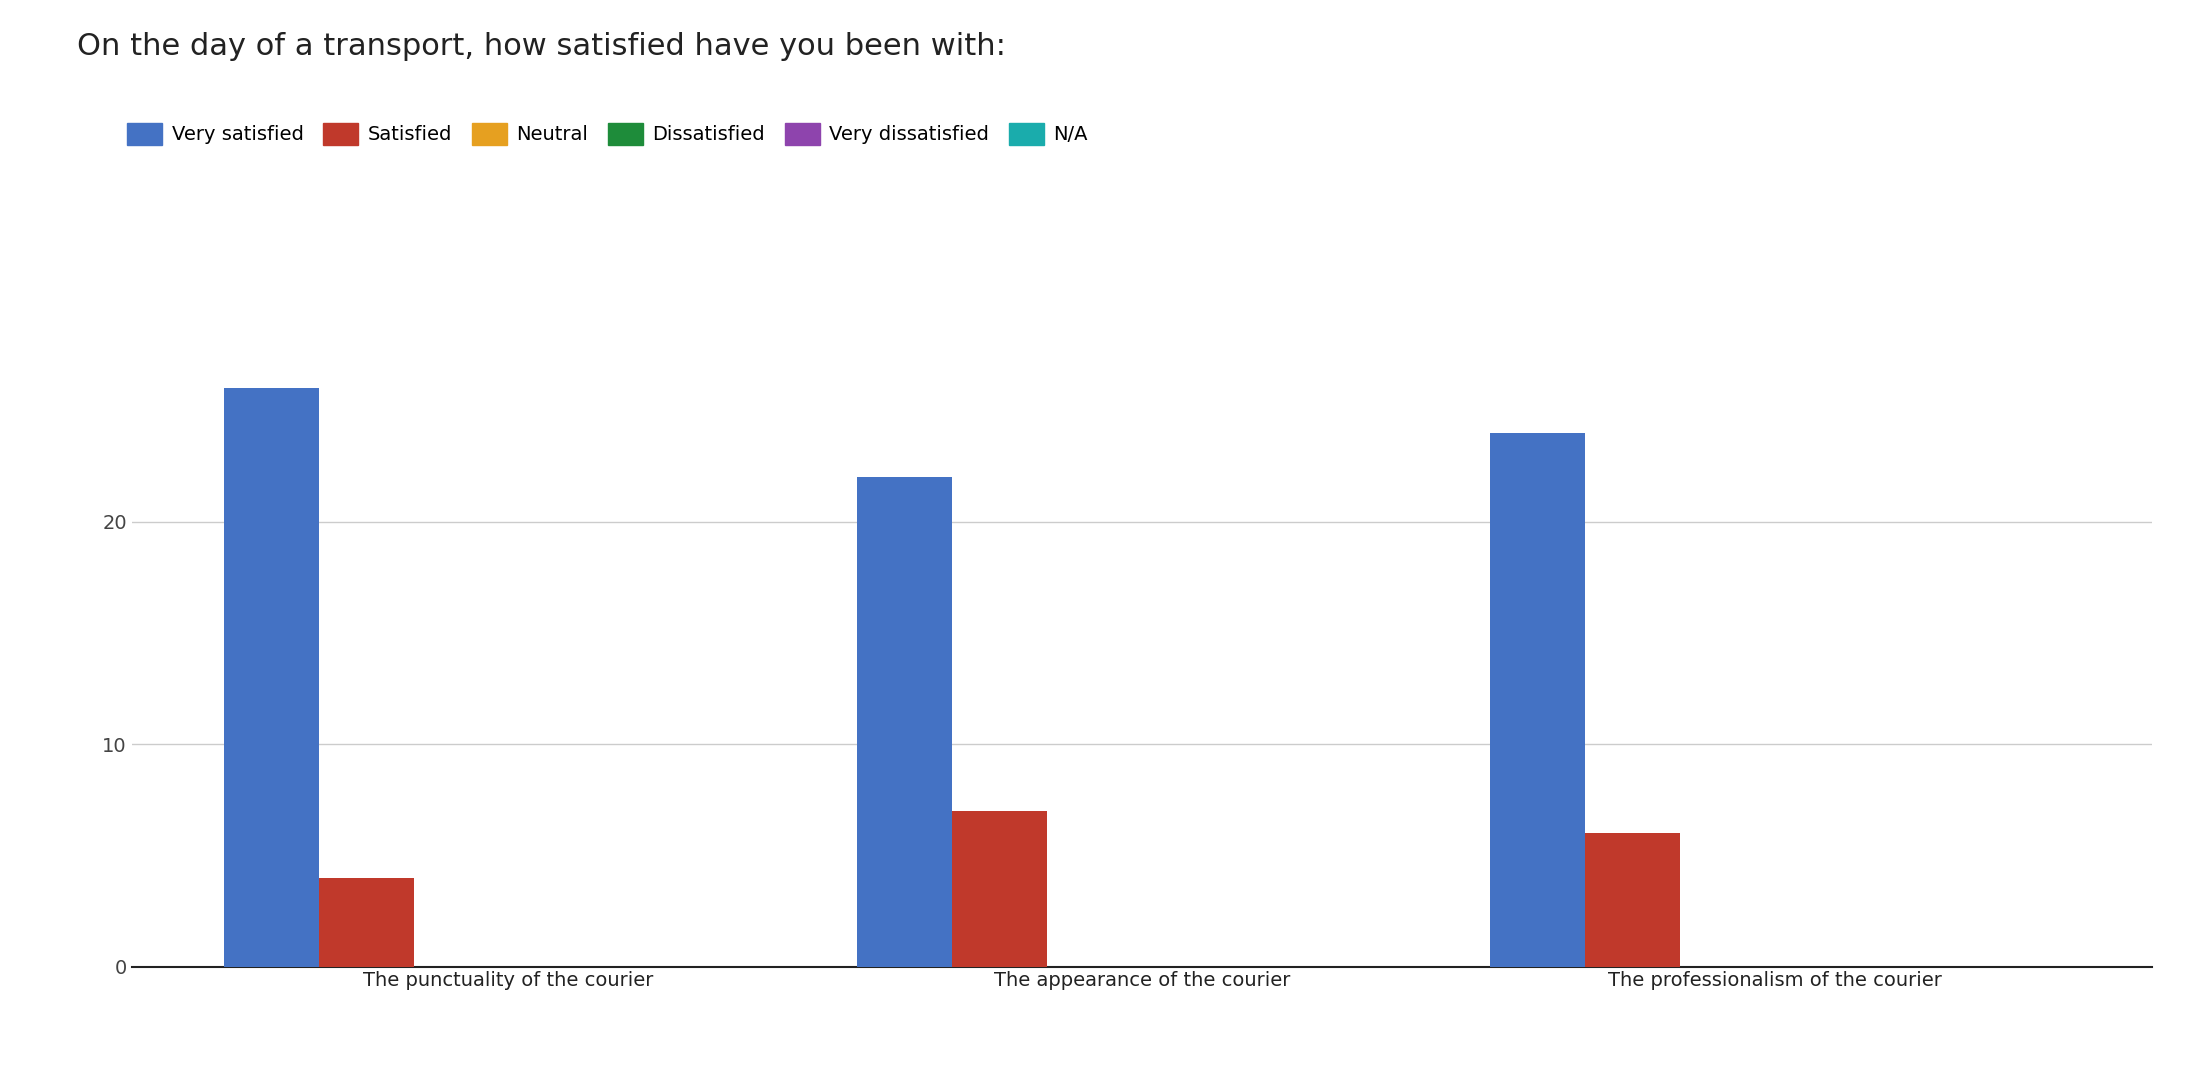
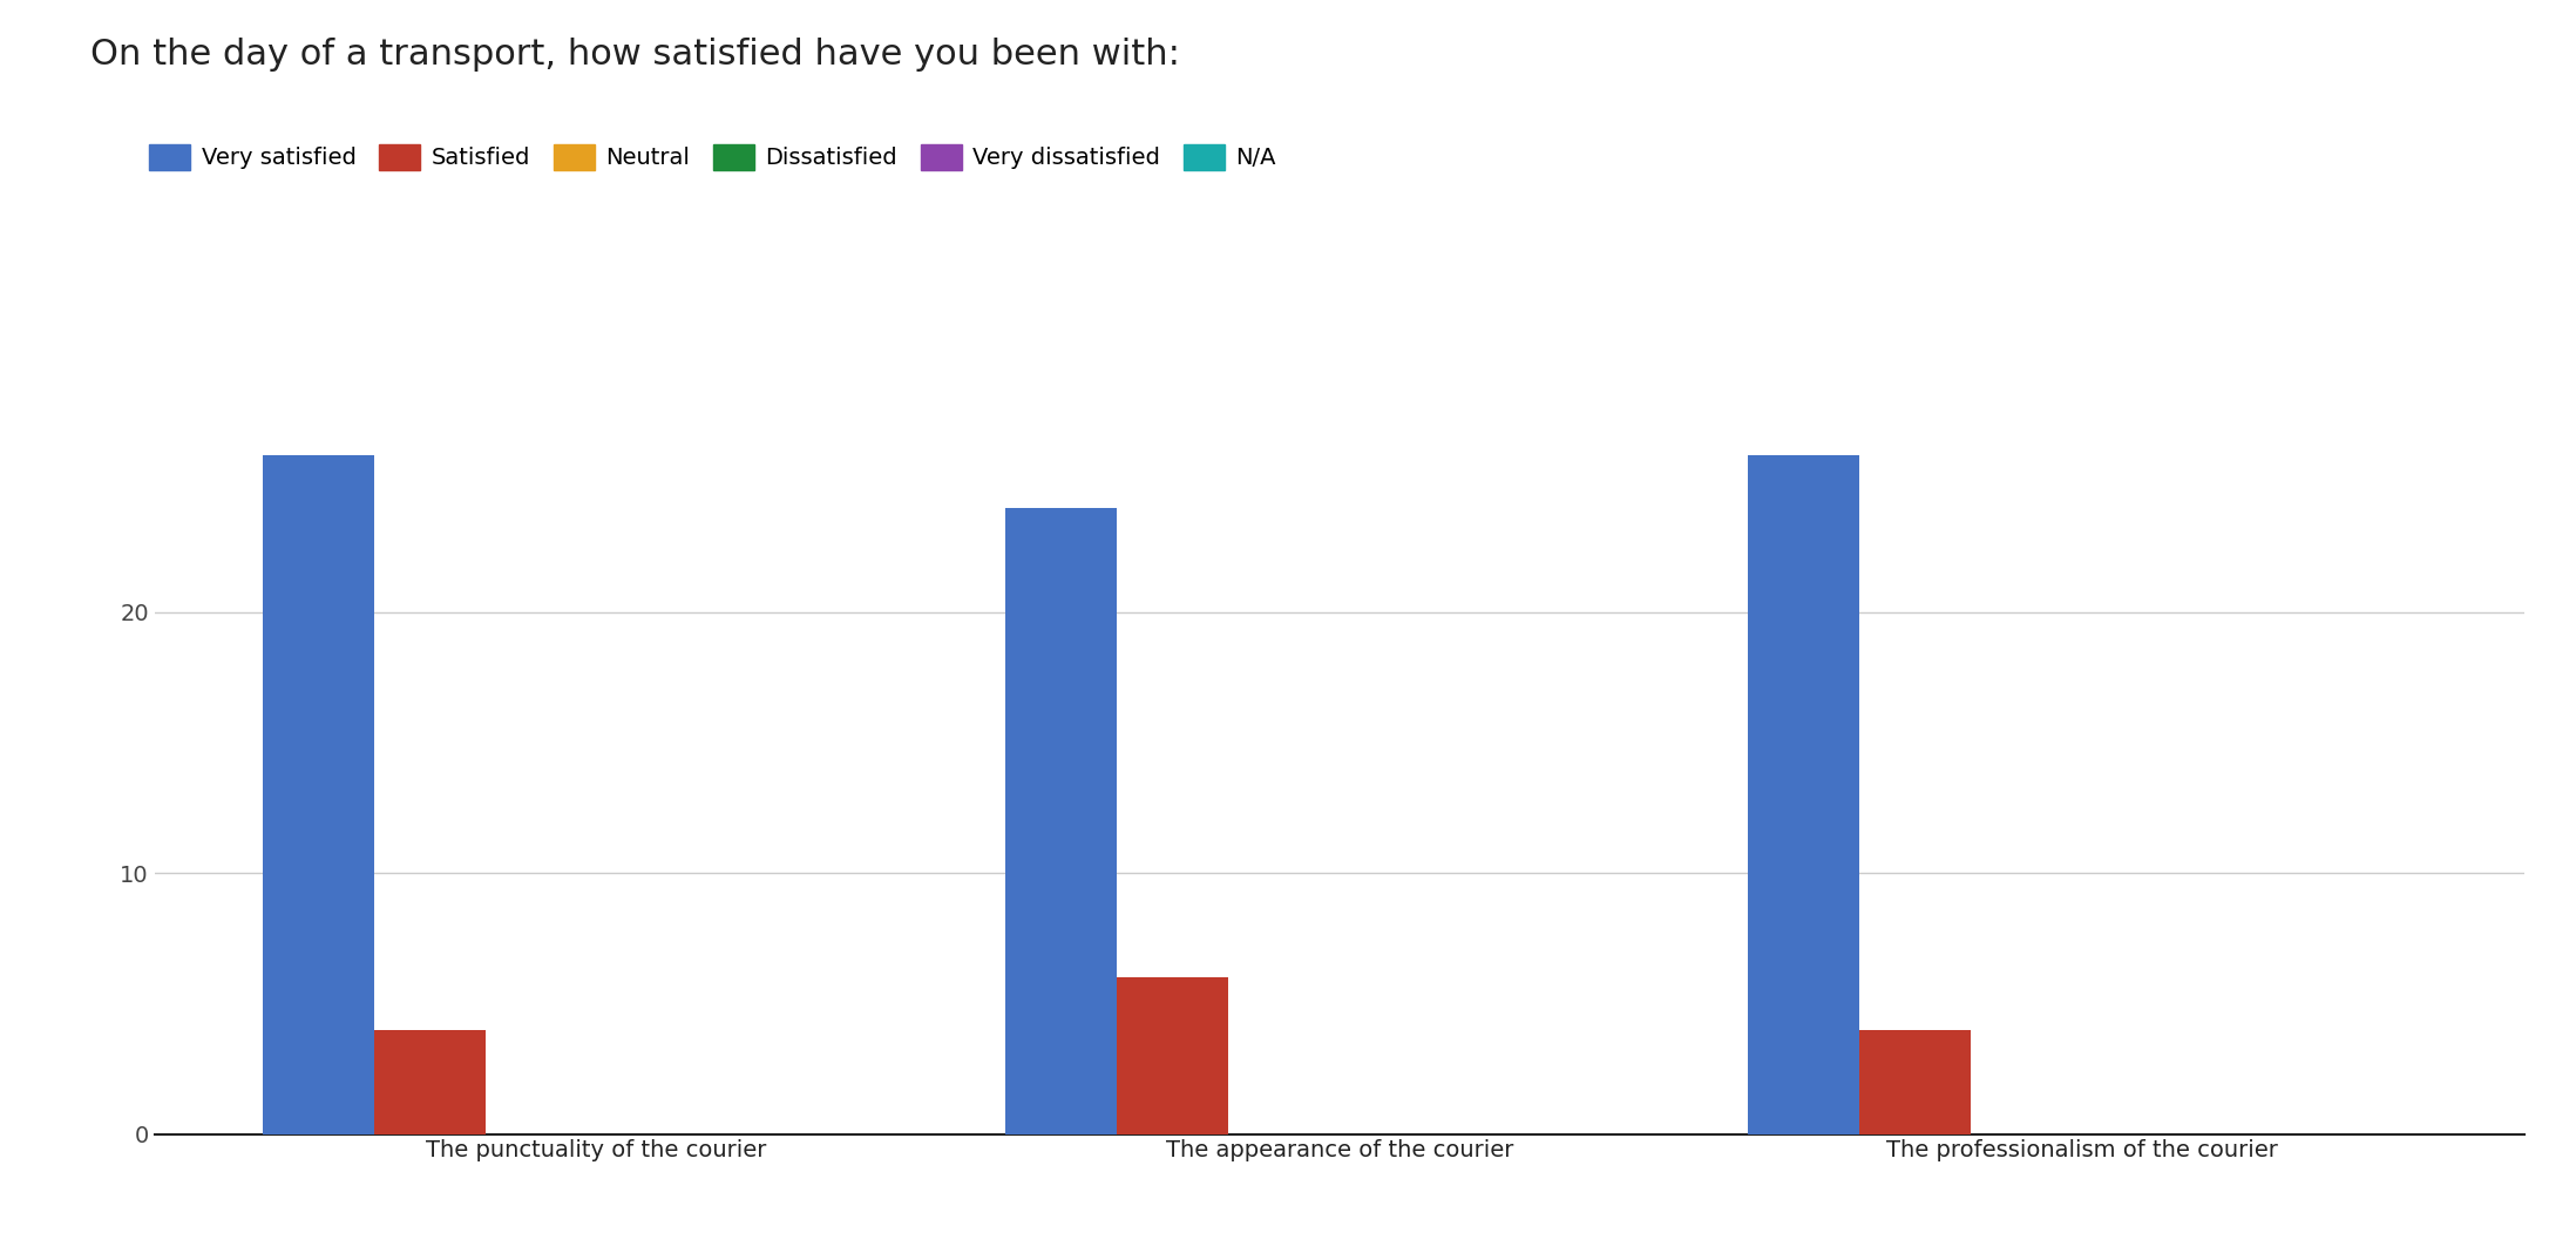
Very satisfied/The appearance of the courier: 22 -> 24
Satisfied/The appearance of the courier: 7 -> 6
Very satisfied/The professionalism of the courier: 24 -> 26
Satisfied/The professionalism of the courier: 6 -> 4
